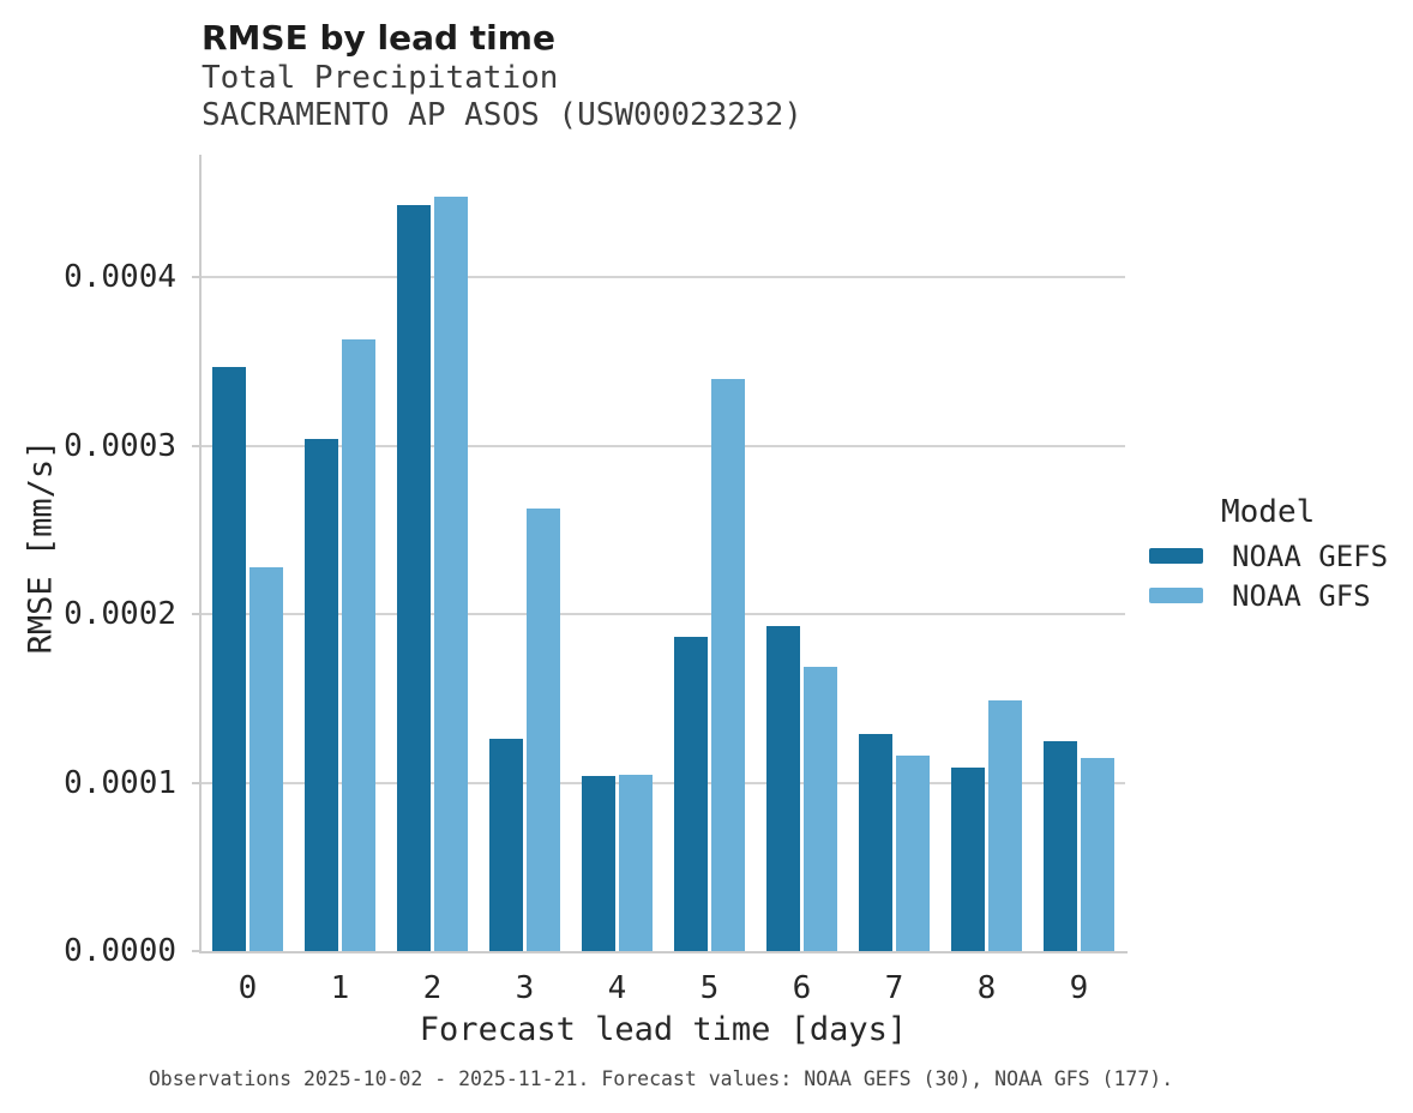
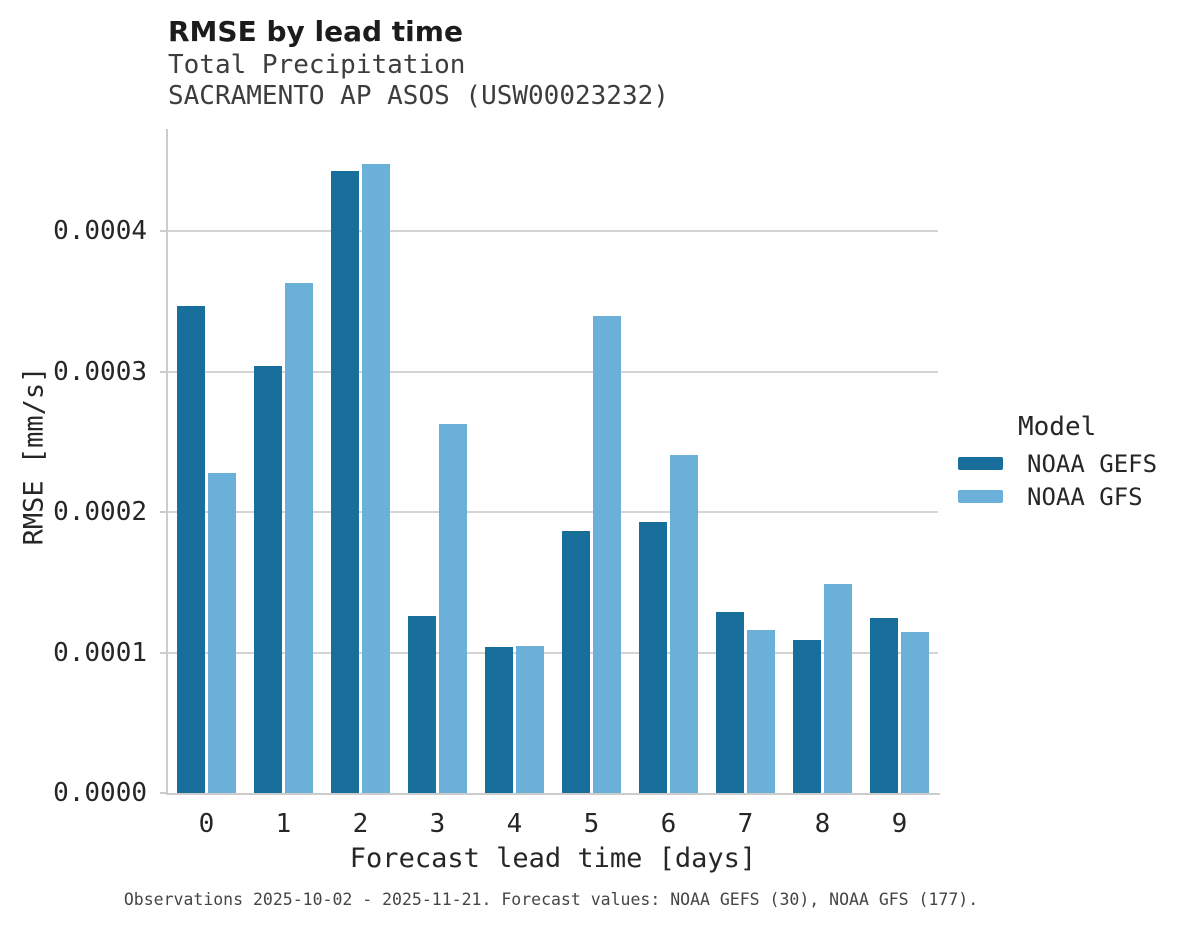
NOAA GFS/6: 0.000169 -> 0.000241
